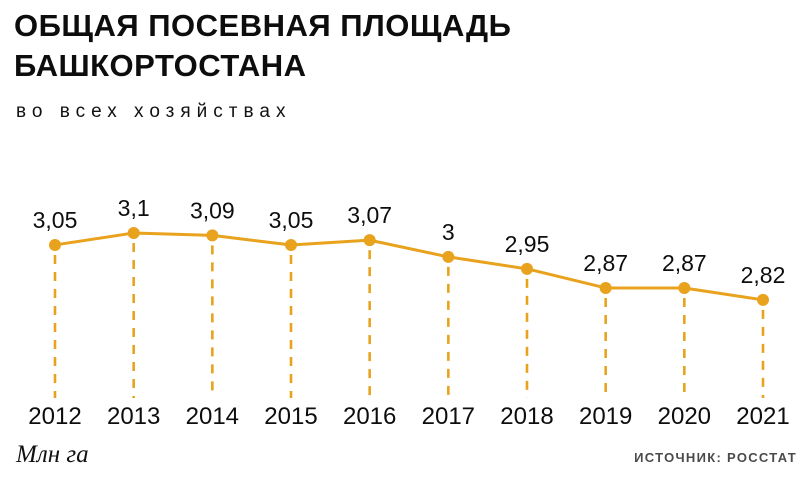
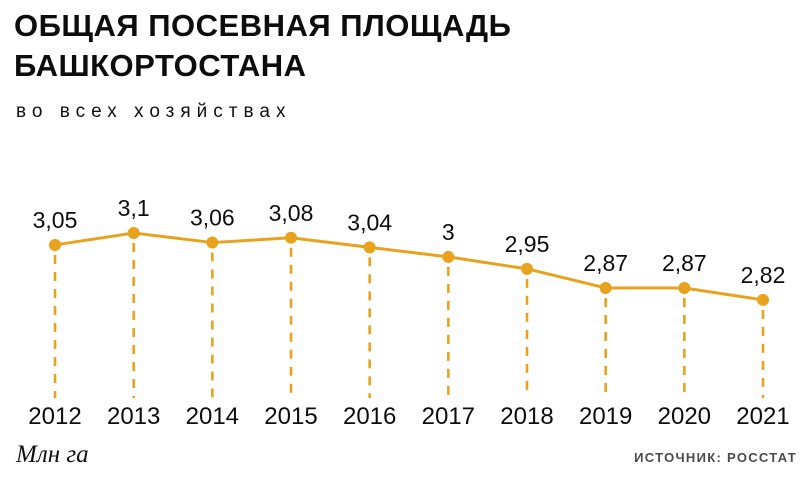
2014: 3,09 -> 3,06
2015: 3,05 -> 3,08
2016: 3,07 -> 3,04
